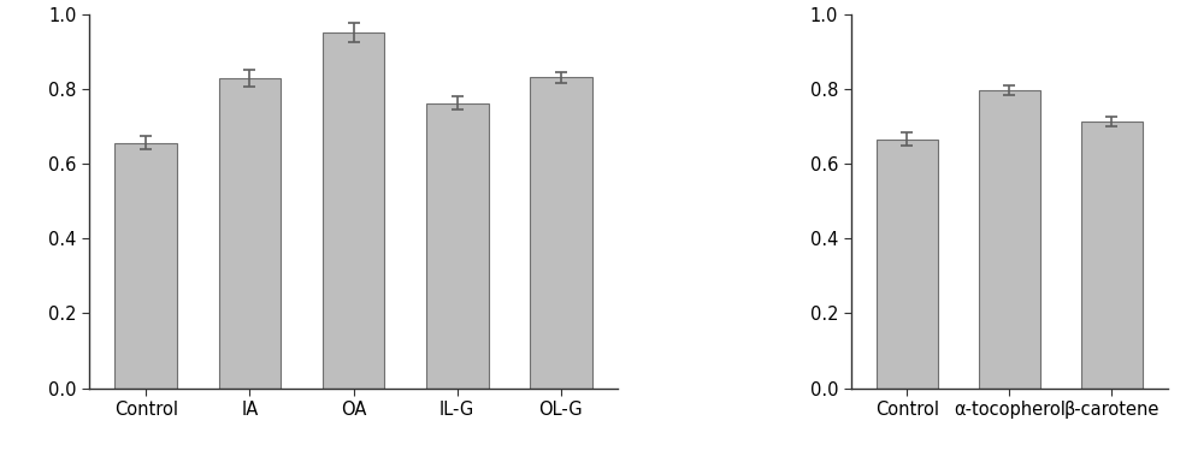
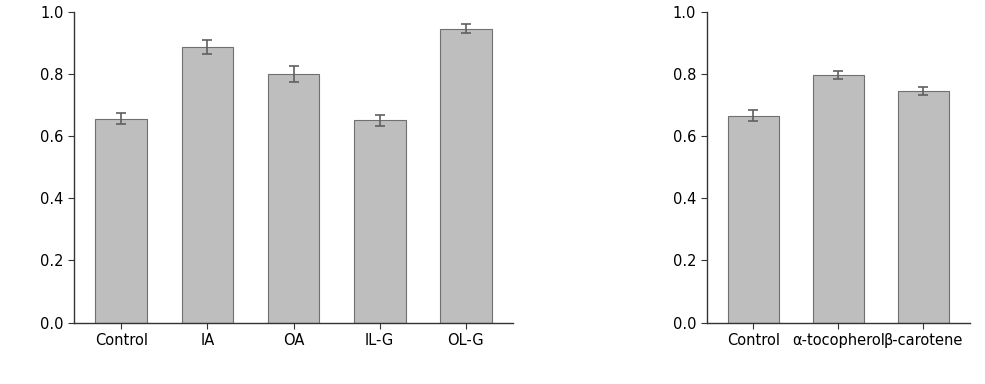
IA: 0.828 -> 0.885
OA: 0.950 -> 0.800
IL-G: 0.762 -> 0.650
OL-G: 0.830 -> 0.945
β-carotene: 0.712 -> 0.745
